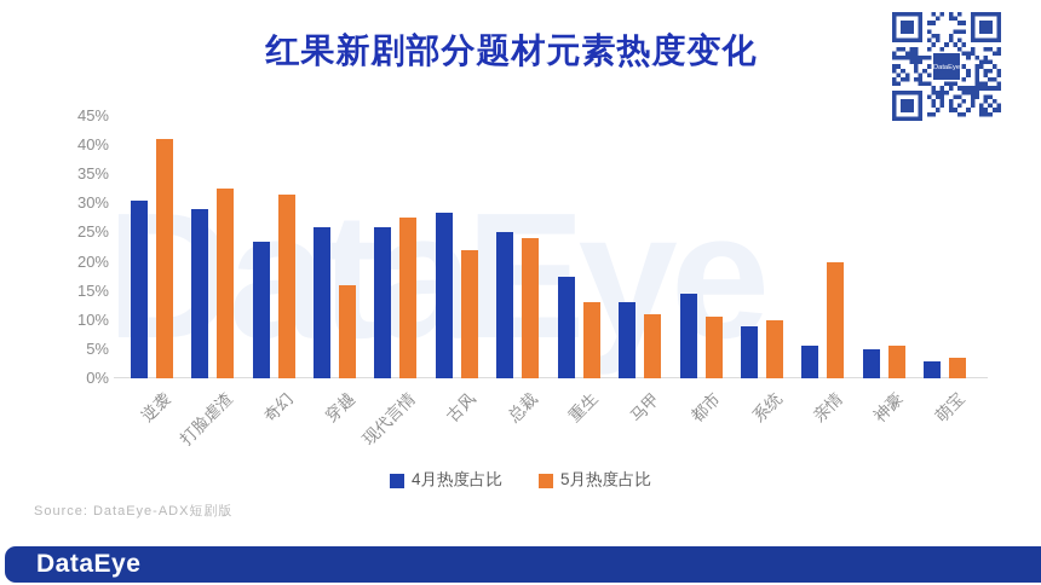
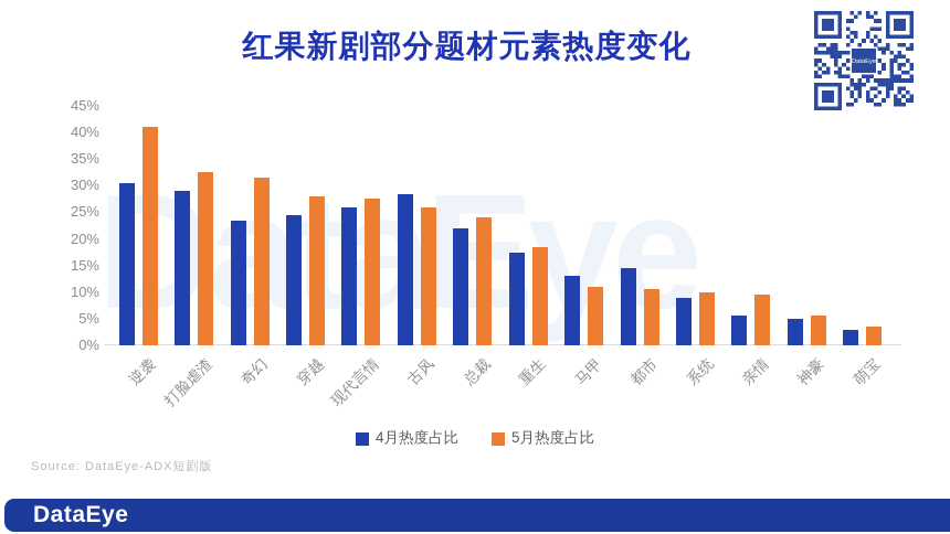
4月热度占比/穿越: 26% -> 24%
5月热度占比/穿越: 16% -> 28%
5月热度占比/古风: 22% -> 26%
4月热度占比/总裁: 25% -> 22%
5月热度占比/重生: 13% -> 18%
5月热度占比/亲情: 20% -> 10%
